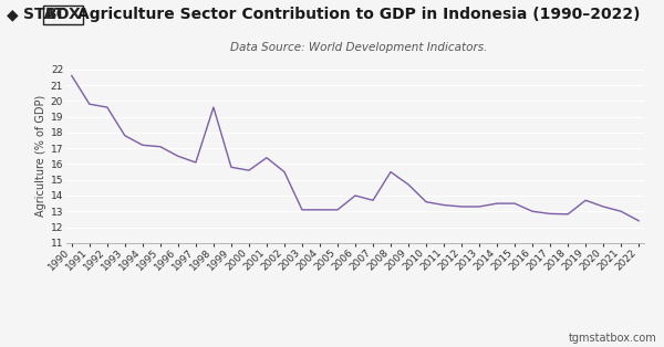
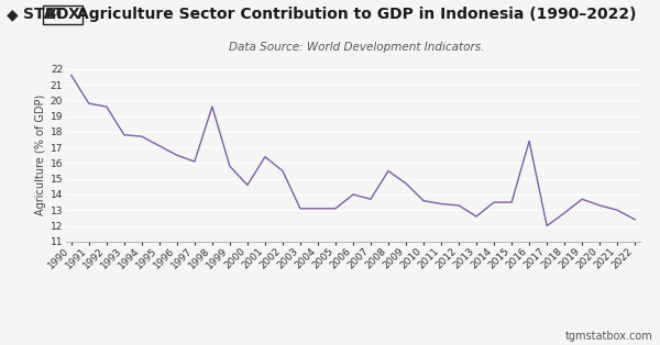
1994: 17.2 -> 17.7
2000: 15.6 -> 14.6
2013: 13.3 -> 12.6
2016: 13.0 -> 17.4
2017: 12.8 -> 12.0
